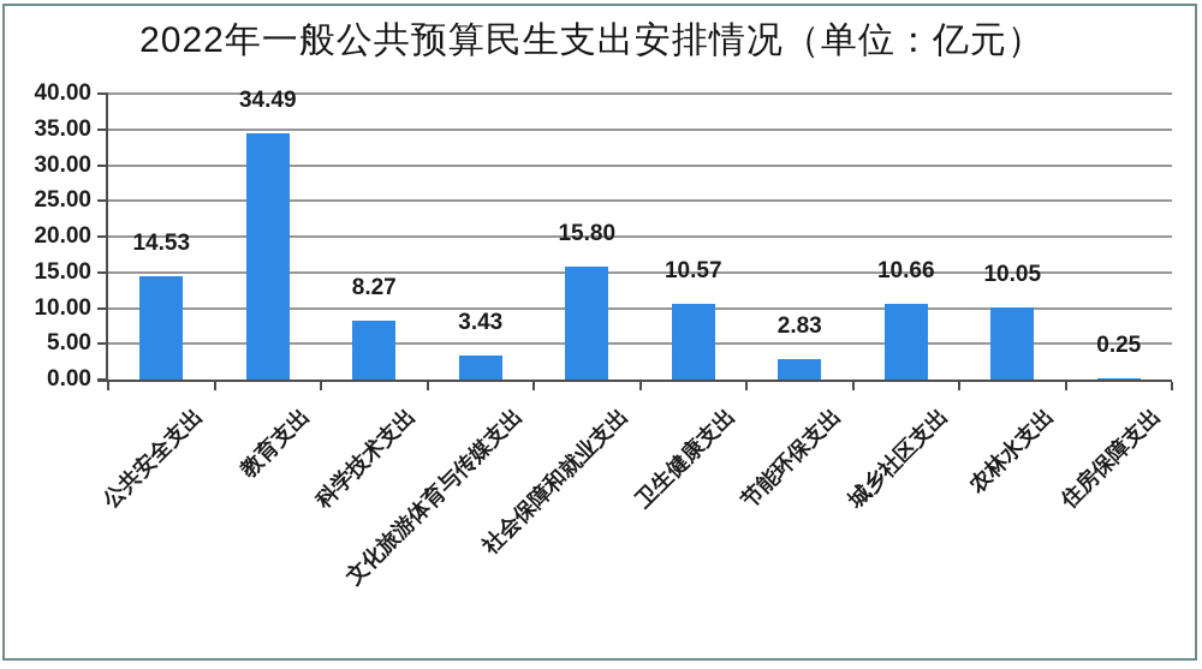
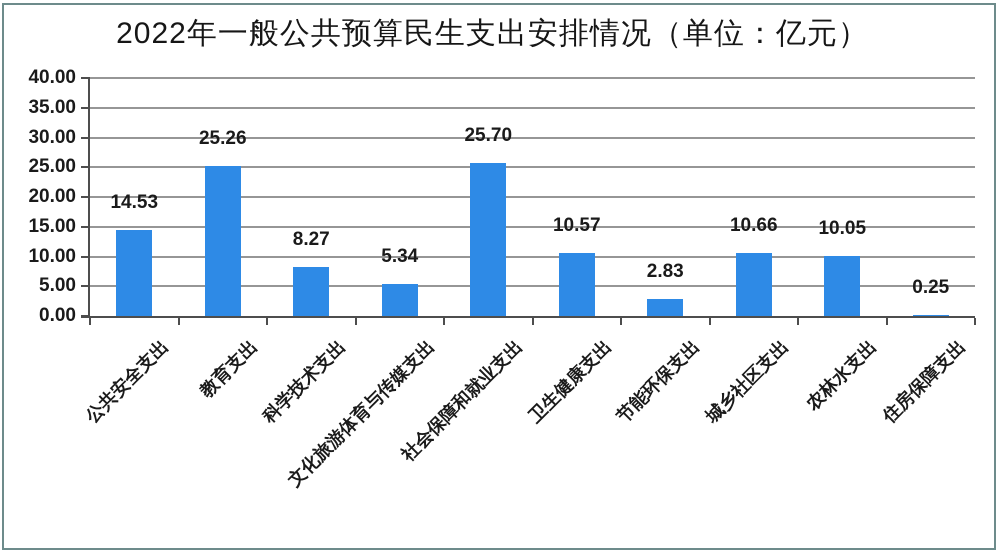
教育支出: 34.49 -> 25.26
文化旅游体育与传媒支出: 3.43 -> 5.34
社会保障和就业支出: 15.80 -> 25.70
